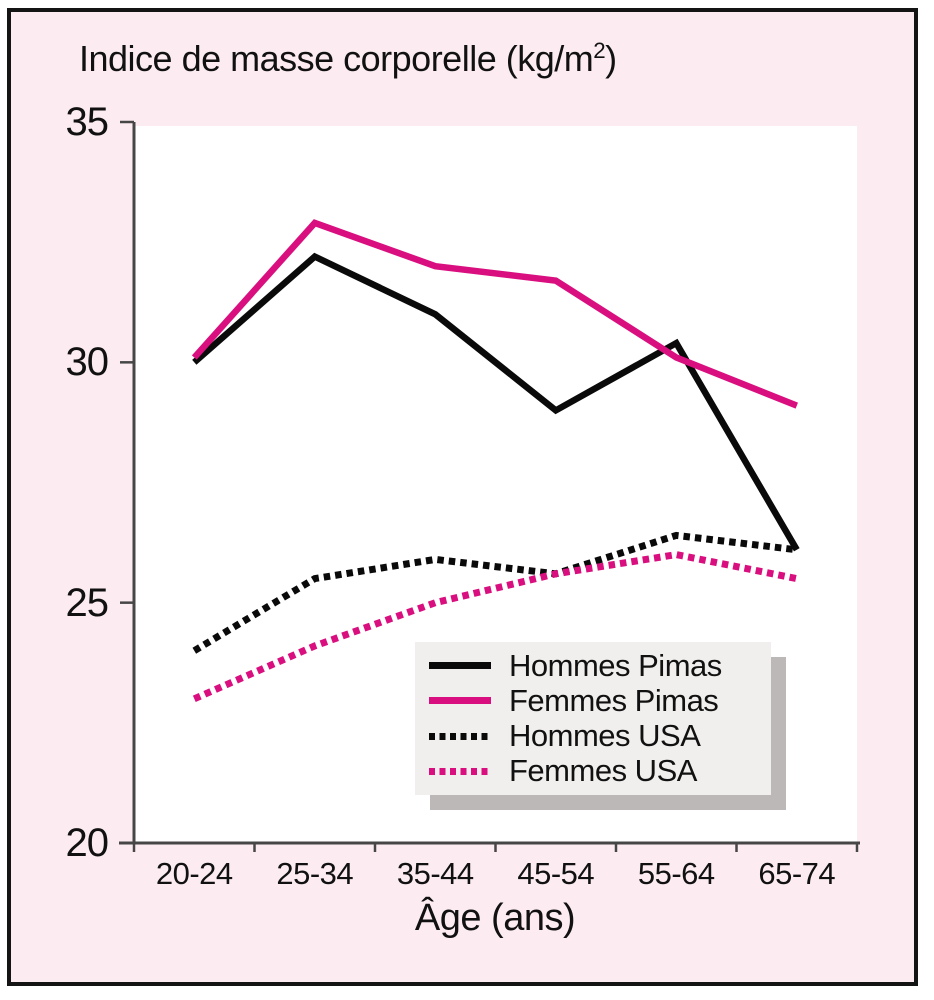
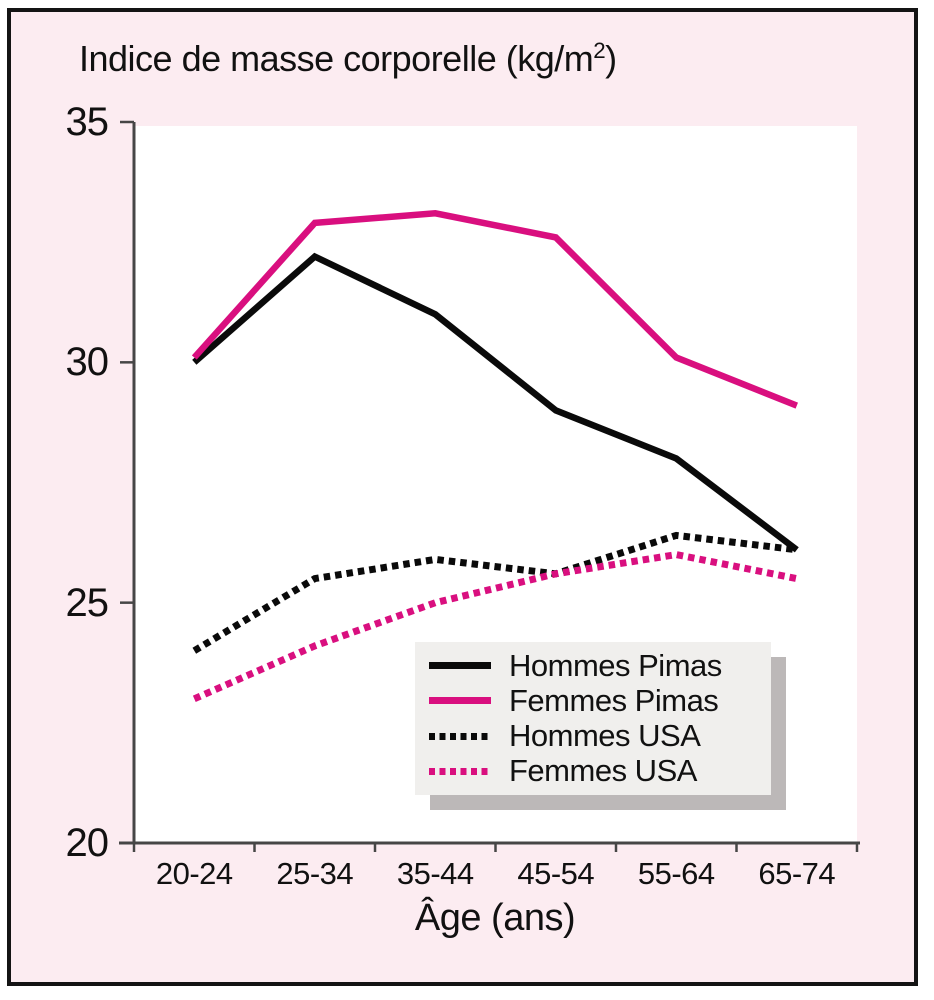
Femmes Pimas/35-44: 32.0 -> 33.1
Femmes Pimas/45-54: 31.7 -> 32.6
Hommes Pimas/55-64: 30.4 -> 28.0
